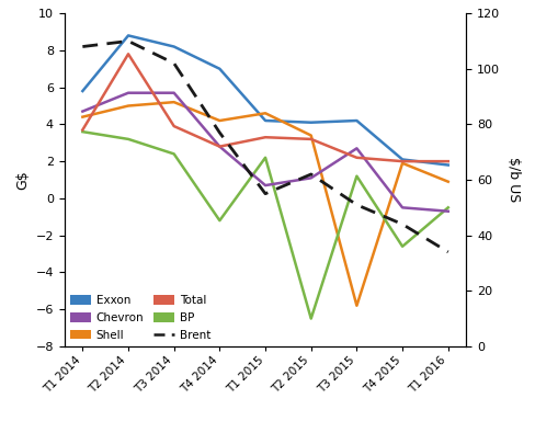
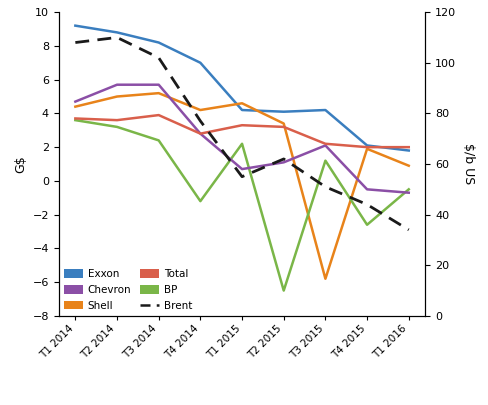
Exxon/T1 2014: 5.8 -> 9.2
Total/T2 2014: 7.8 -> 3.6
Chevron/T3 2015: 2.7 -> 2.1
